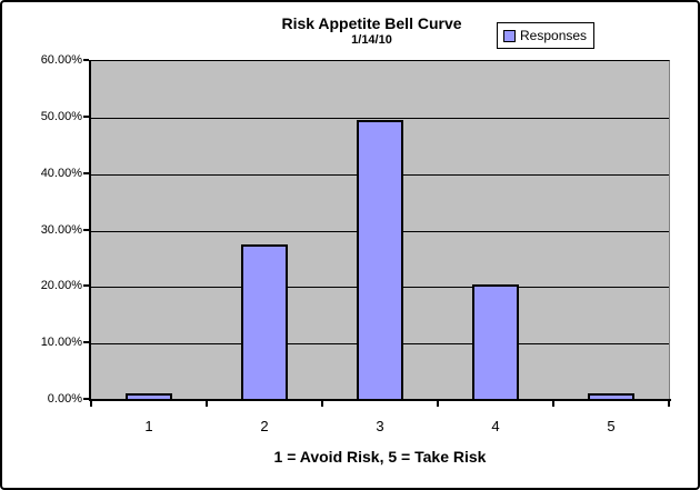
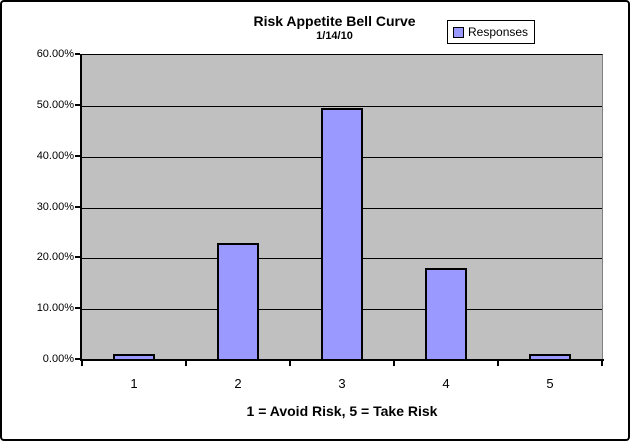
2: 28% -> 23%
4: 20% -> 18%
